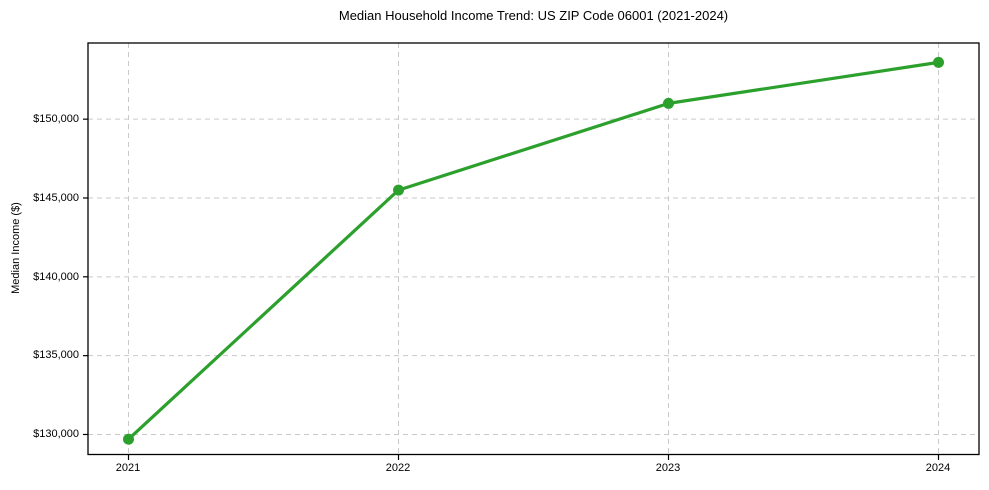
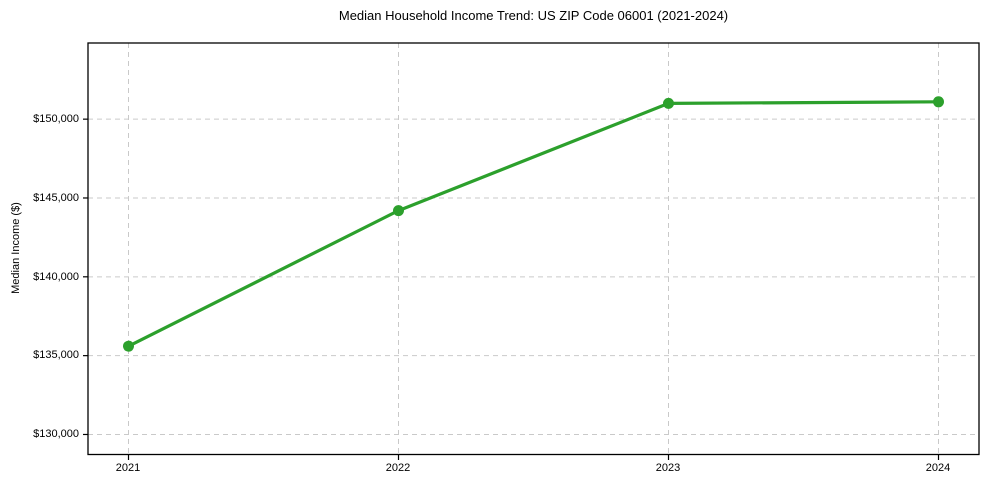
2021: $129700 -> $135600
2022: $145500 -> $144200
2024: $153600 -> $151100
